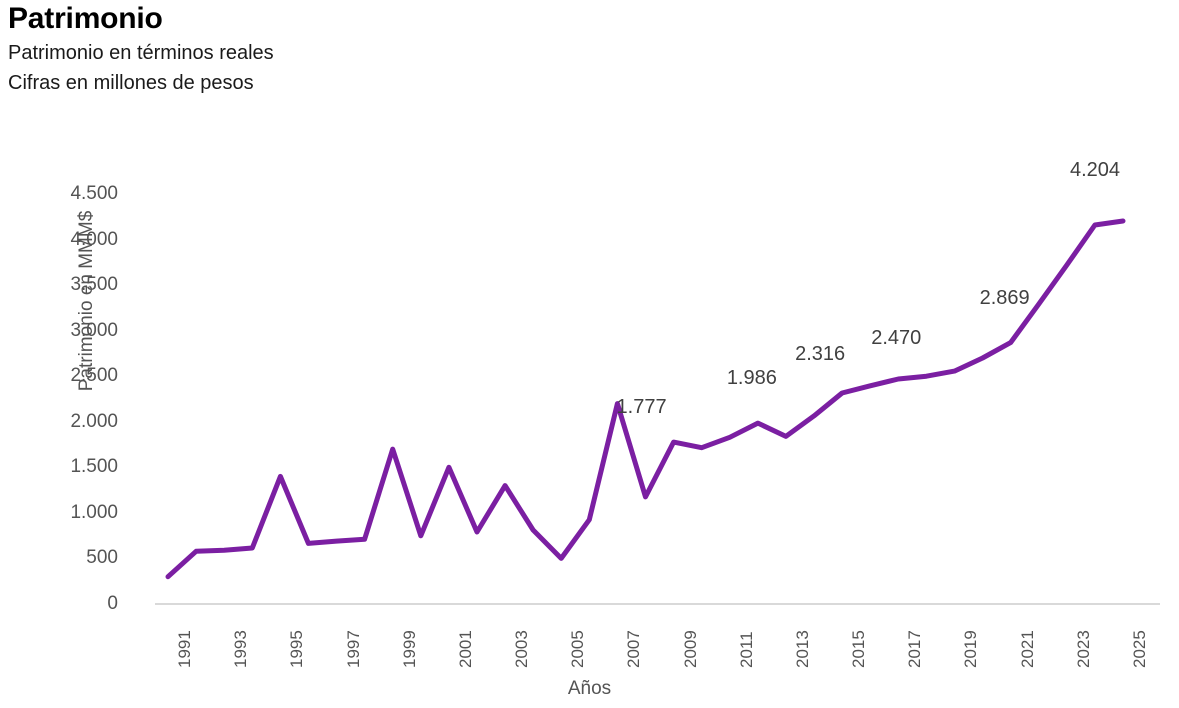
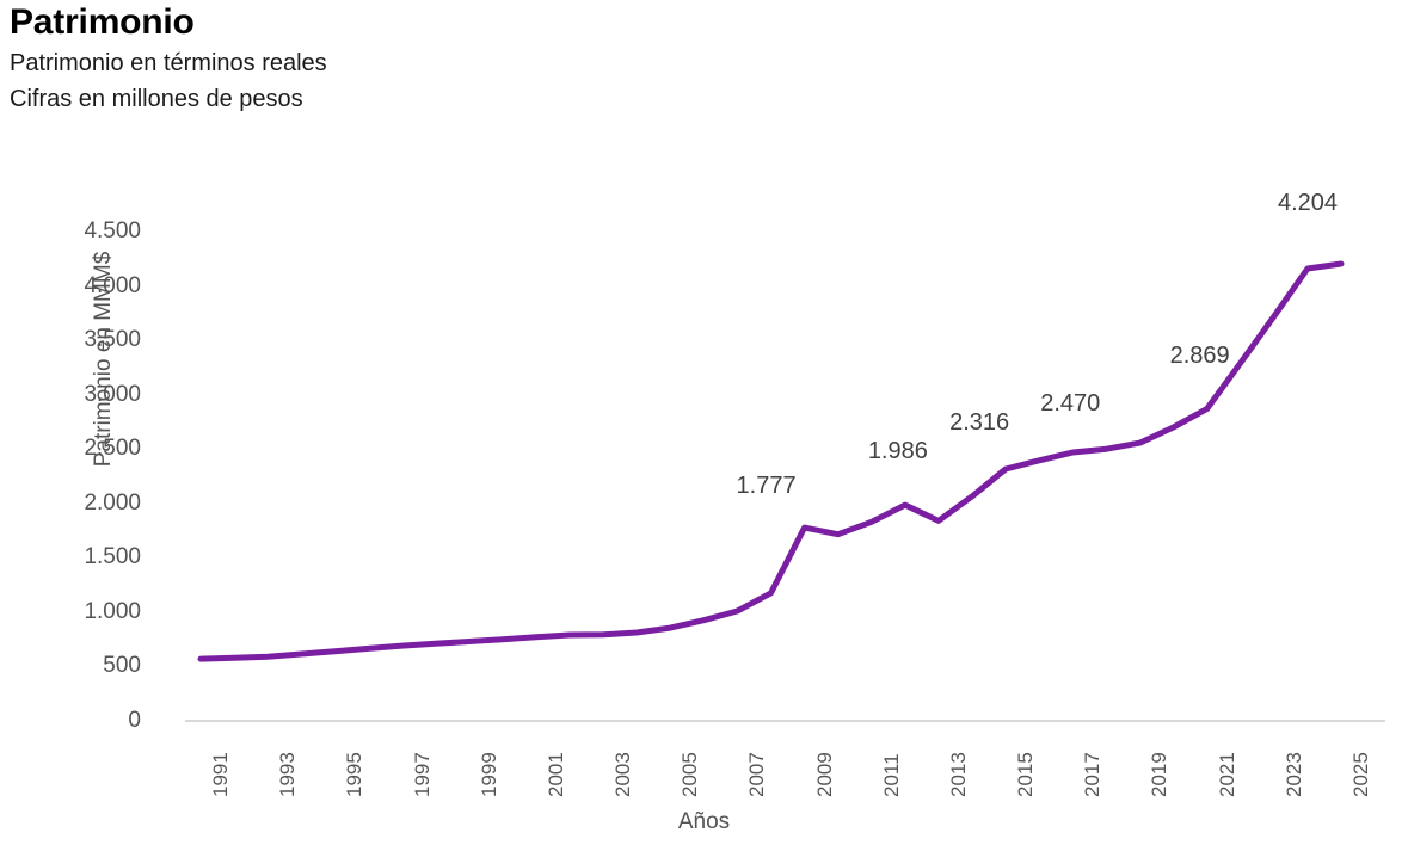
1991: 300 -> 600
1995: 1400 -> 600
1999: 1700 -> 700
2001: 1500 -> 800
2003: 1300 -> 800
2005: 500 -> 900
2007: 2200 -> 1000
